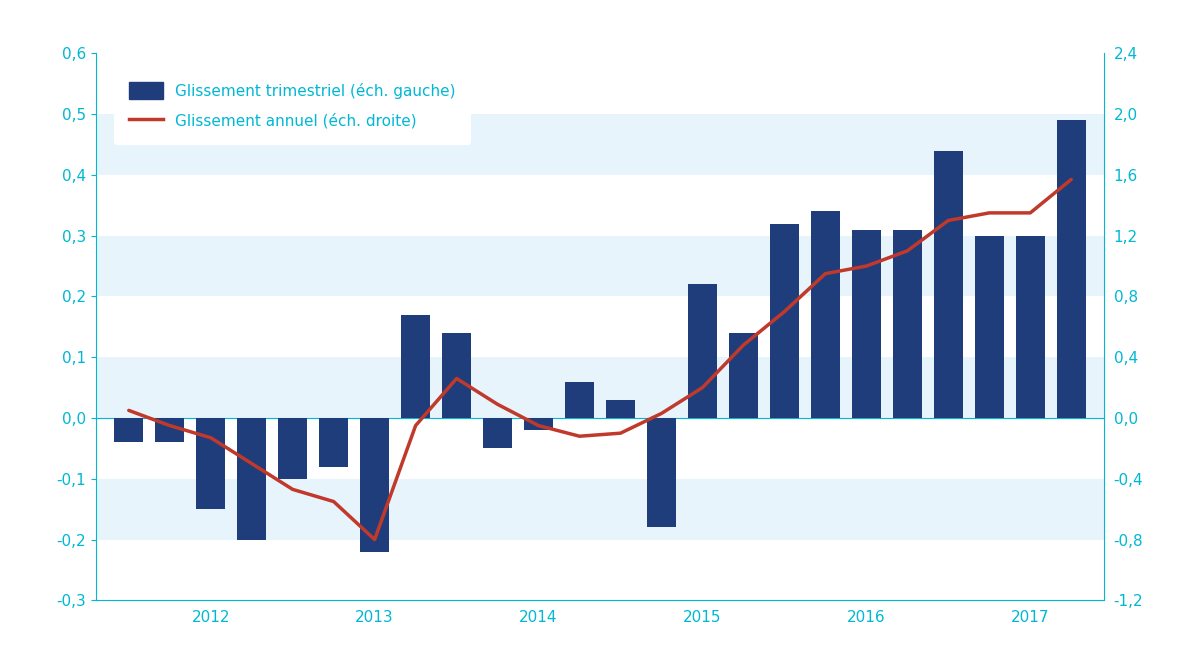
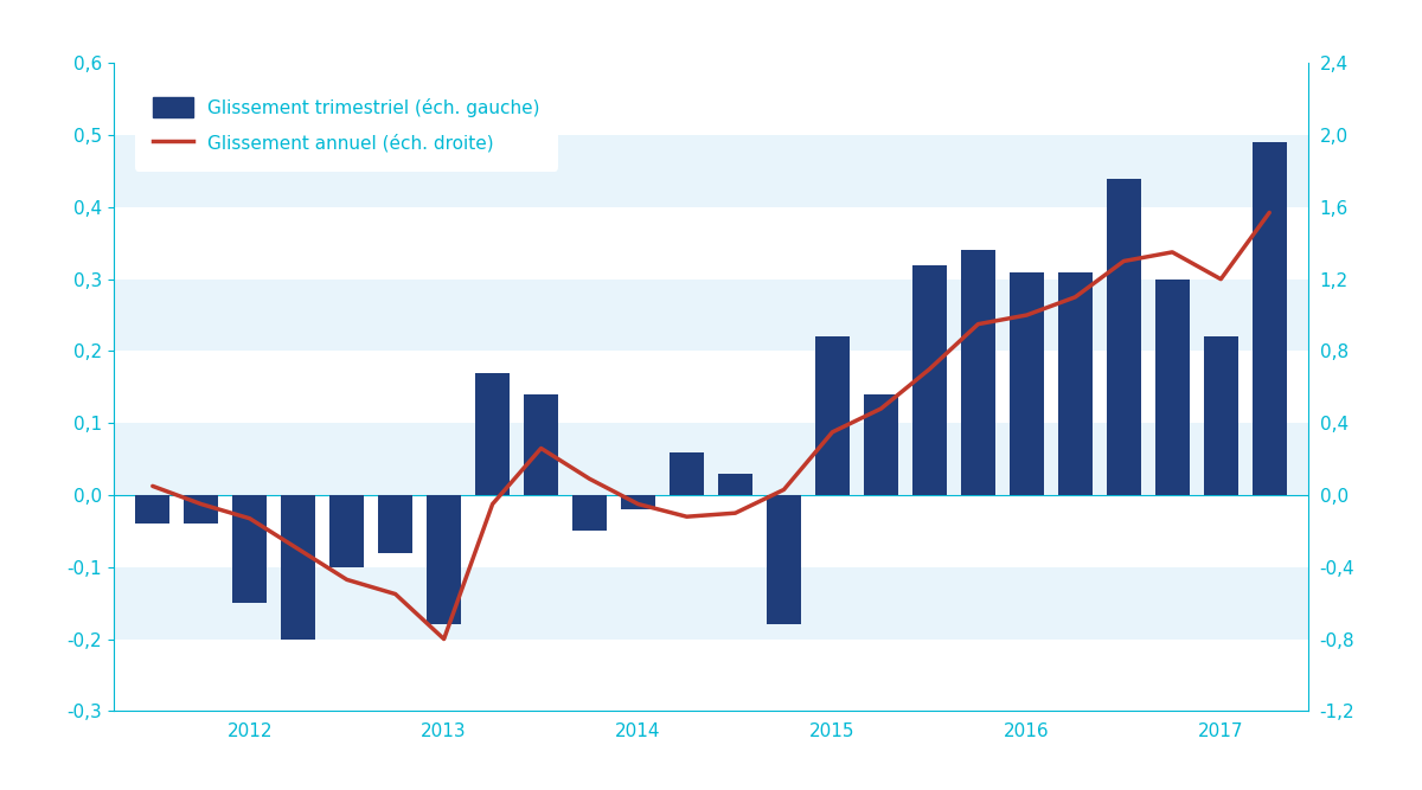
Glissement trimestriel (éch. gauche)/2013: -0,22 -> -0,18
Glissement annuel (éch. droite)/2015: 0,20 -> 0,35
Glissement trimestriel (éch. gauche)/2017: 0,30 -> 0,22
Glissement annuel (éch. droite)/2017: 1,35 -> 1,20
